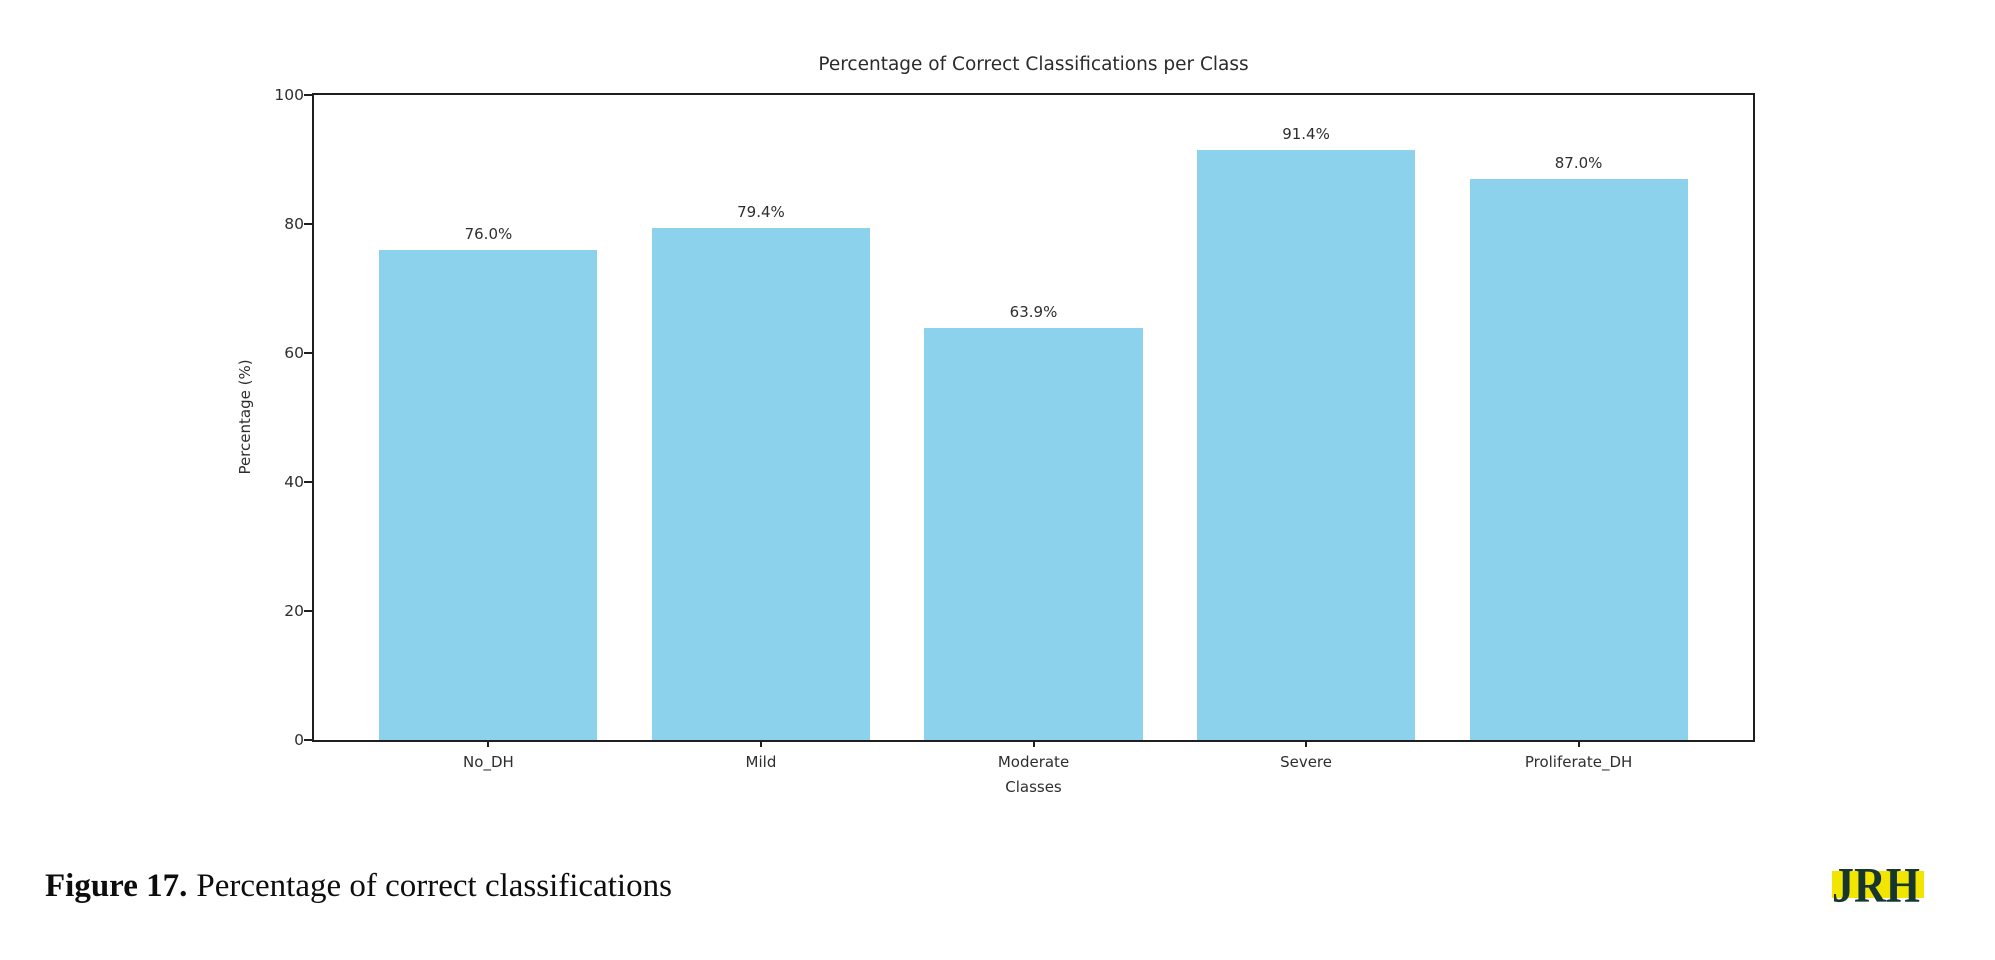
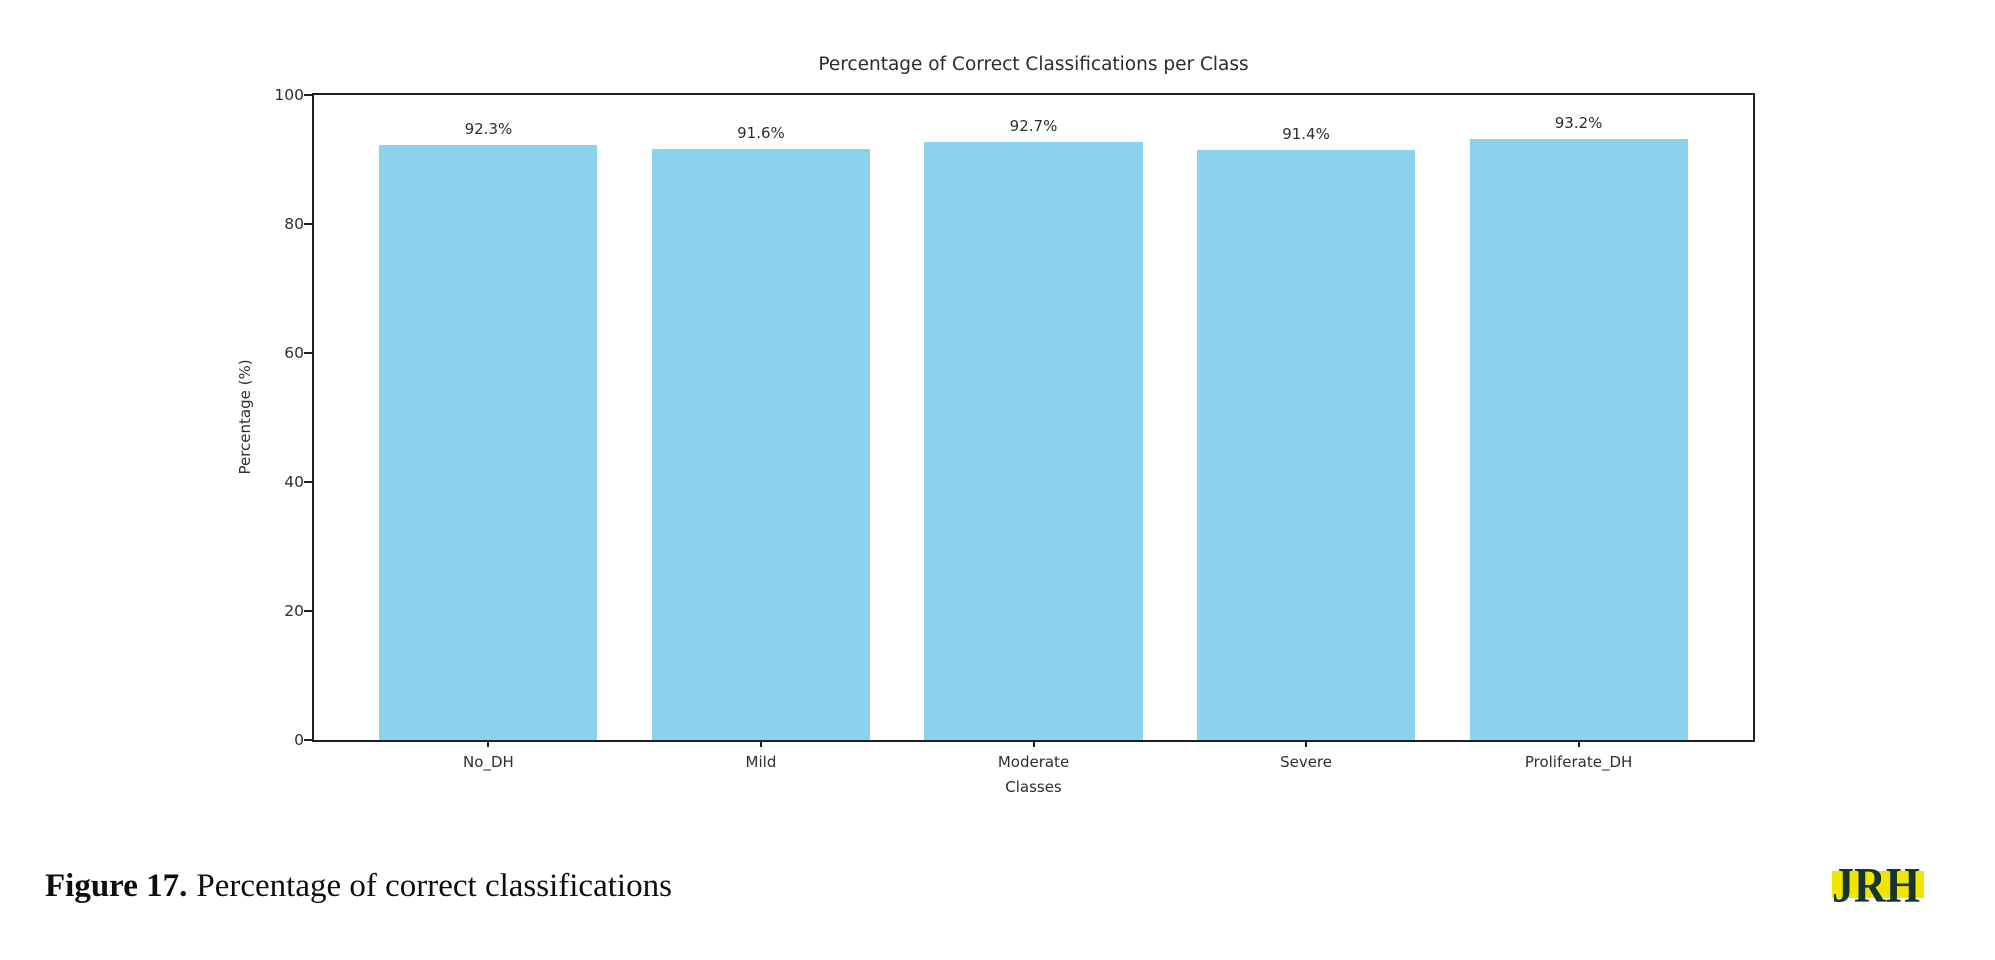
No_DH: 76.0% -> 92.3%
Mild: 79.4% -> 91.6%
Moderate: 63.9% -> 92.7%
Proliferate_DH: 87.0% -> 93.2%
